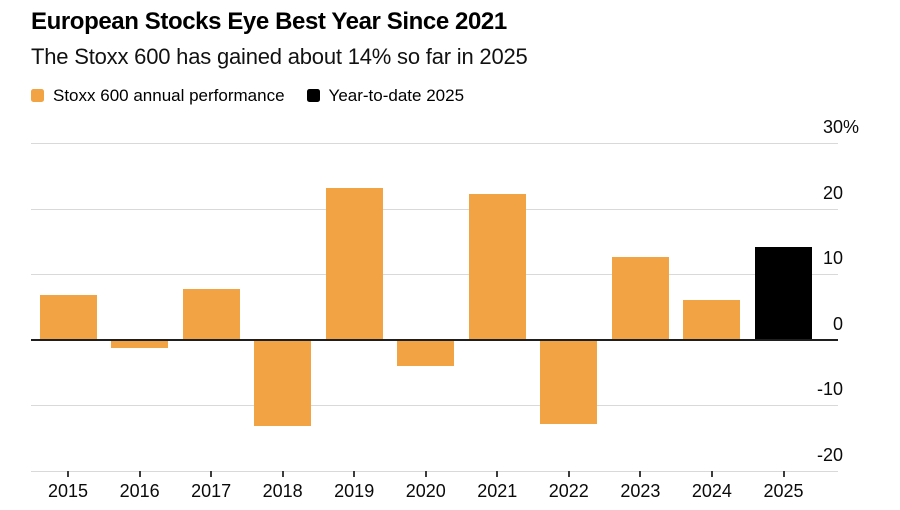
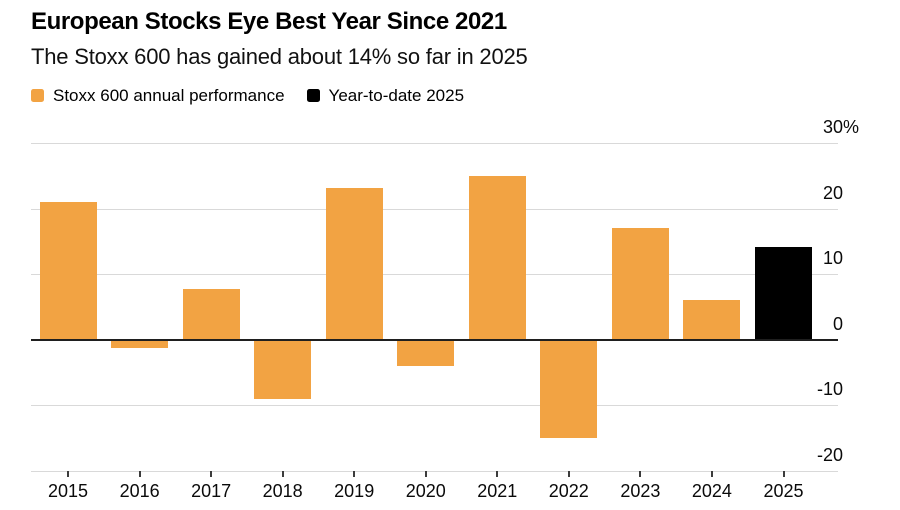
2015: 7 -> 21
2018: -13 -> -9
2021: 22 -> 25
2022: -13 -> -15
2023: 13 -> 17
